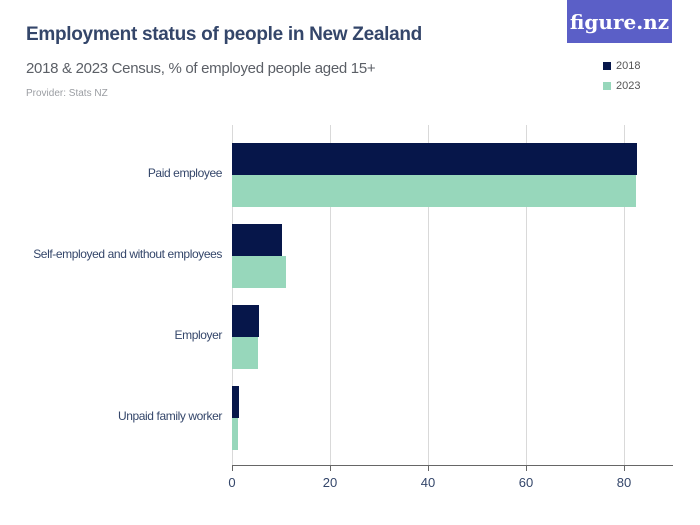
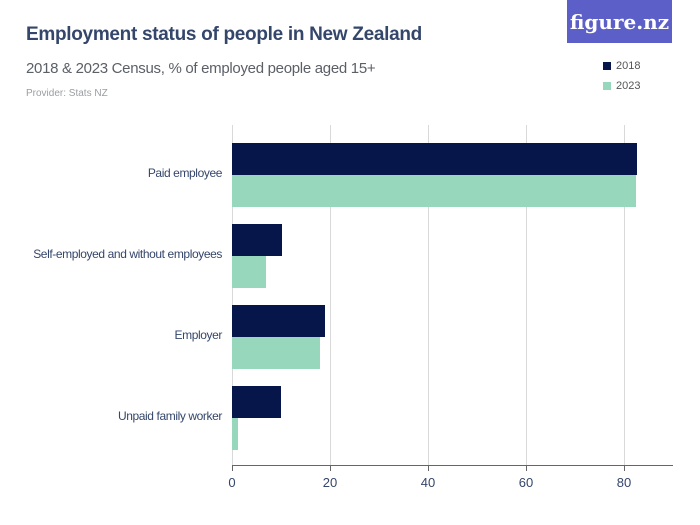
2023/Self-employed and without employees: 11 -> 7
2018/Employer: 6 -> 19
2023/Employer: 5 -> 18
2018/Unpaid family worker: 2 -> 10
